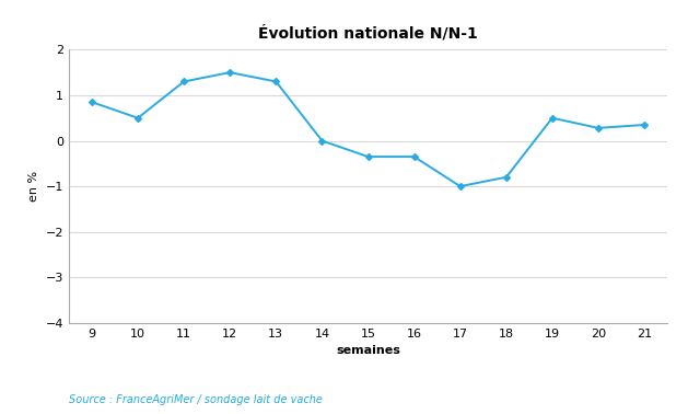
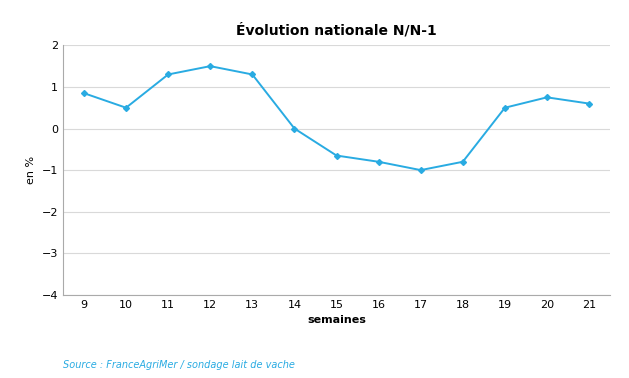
15: -0.35 -> -0.65
16: -0.35 -> -0.80
20: 0.28 -> 0.75
21: 0.35 -> 0.60
